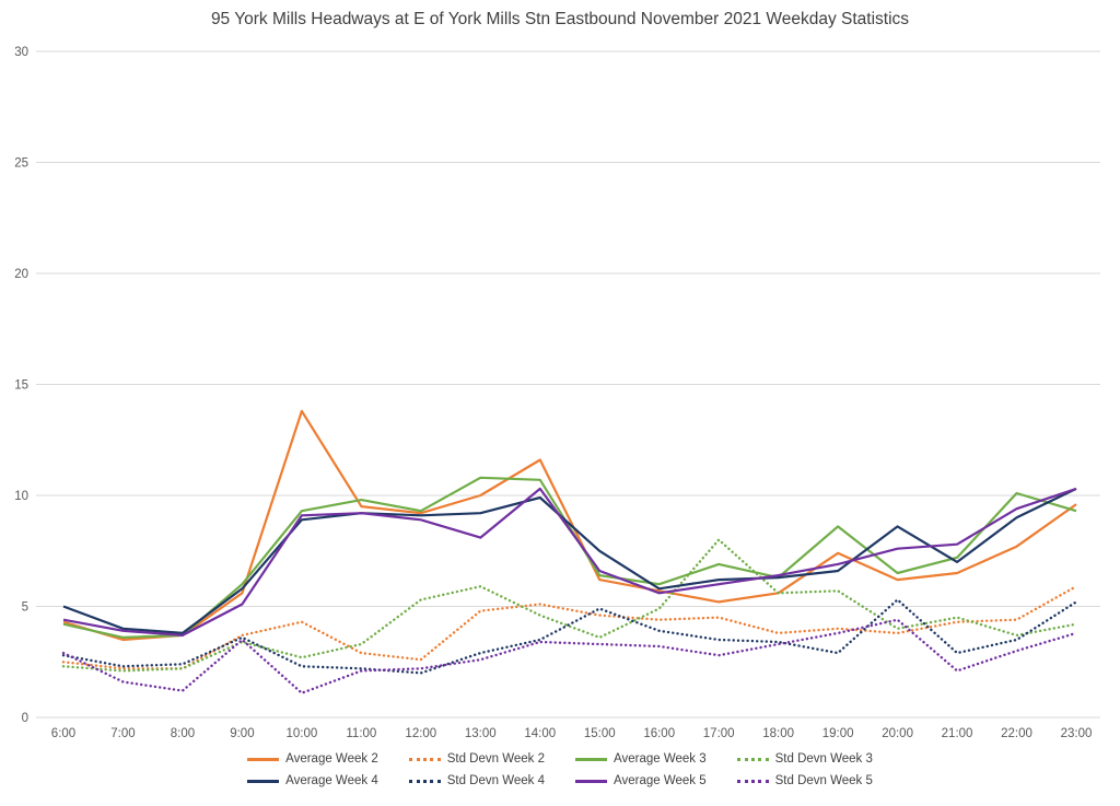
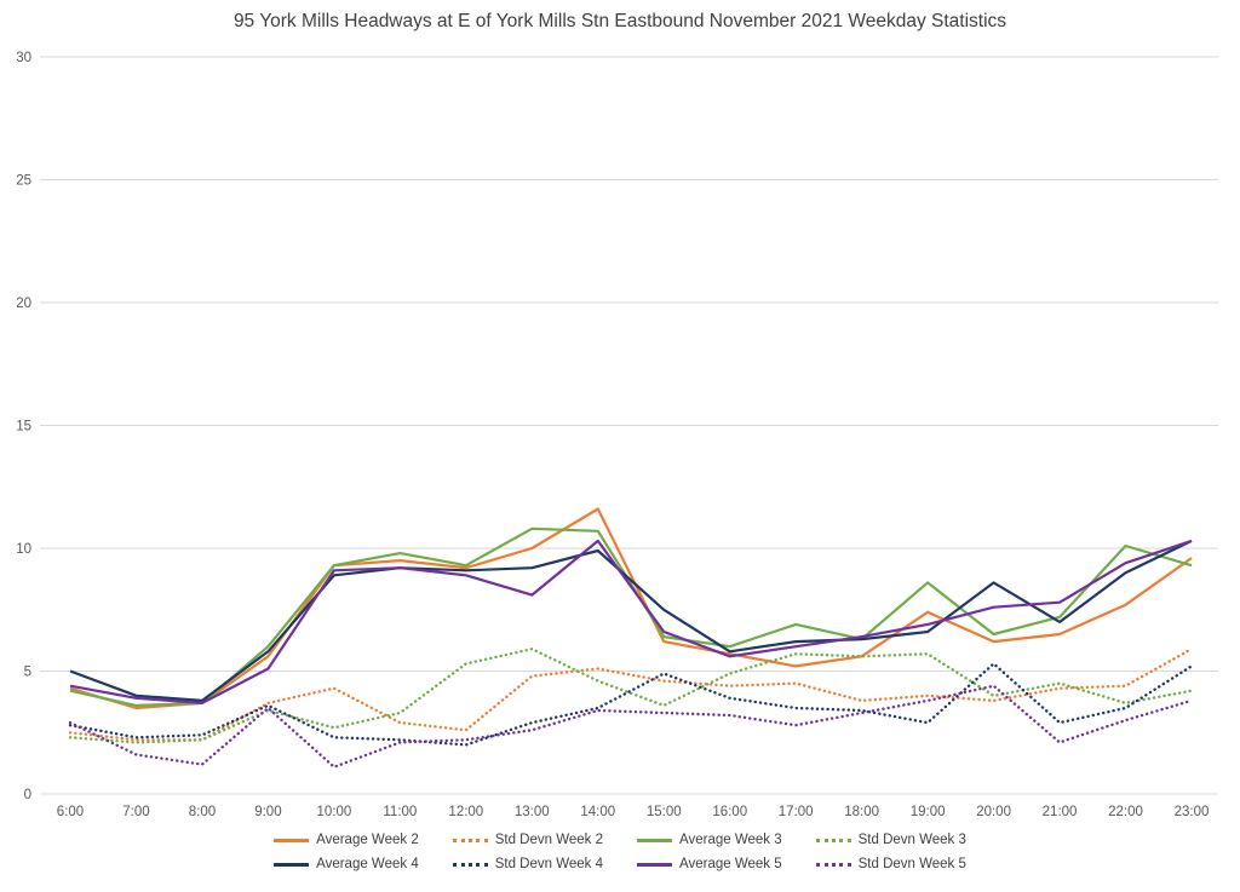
Average Week 2/10:00: 13.8 -> 9.3
Std Devn Week 3/17:00: 8.0 -> 5.7
